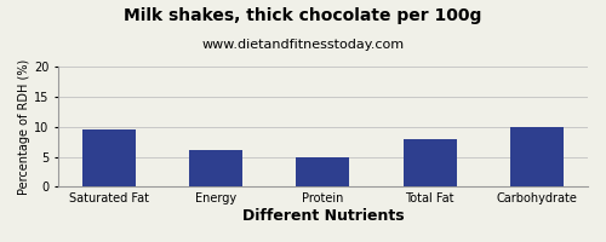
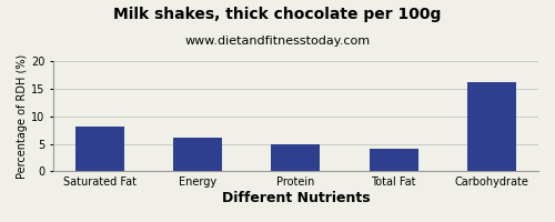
Saturated Fat: 9.5 -> 8.2
Total Fat: 8.0 -> 4.0
Carbohydrate: 10.0 -> 16.1
